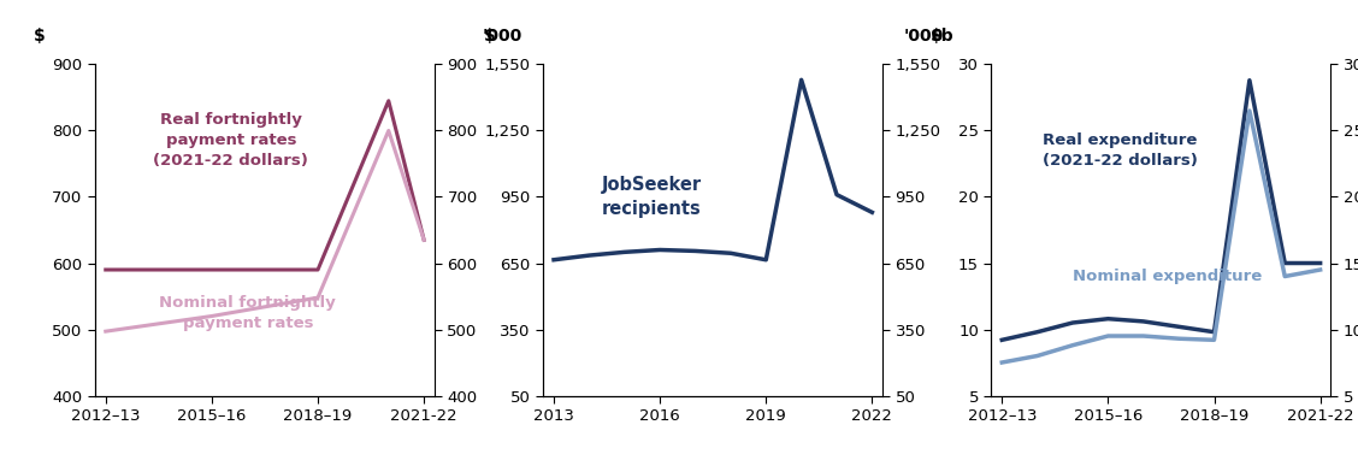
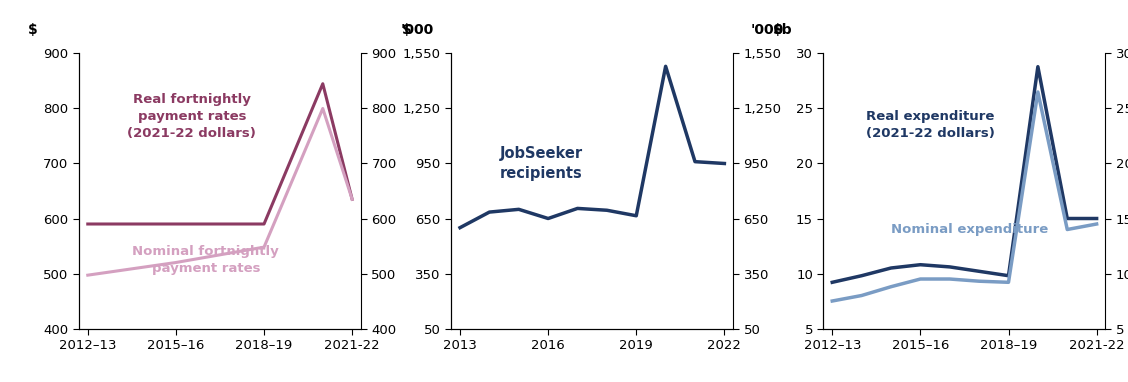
2013: 660 -> 600
2016: 710 -> 650
2022: 880 -> 950
